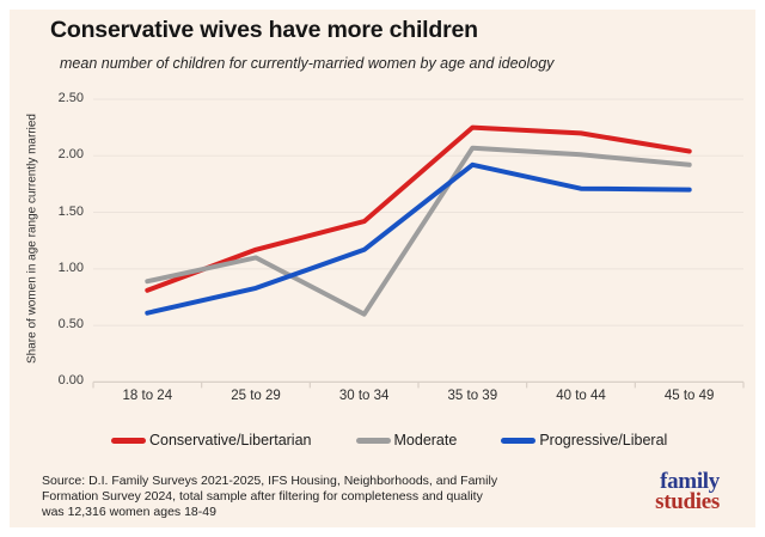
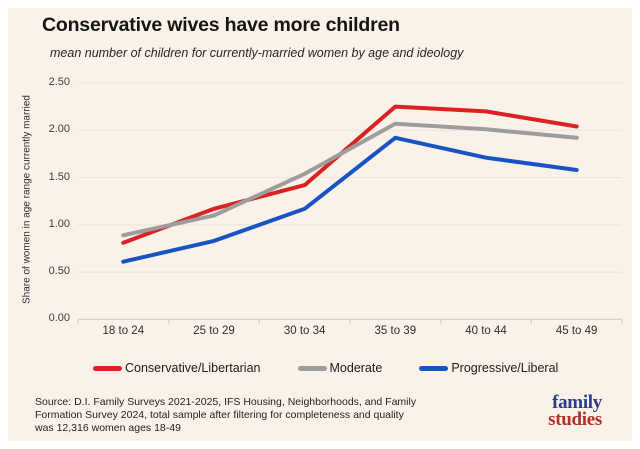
Moderate/30 to 34: 0.6 -> 1.5
Progressive/Liberal/45 to 49: 1.7 -> 1.6
